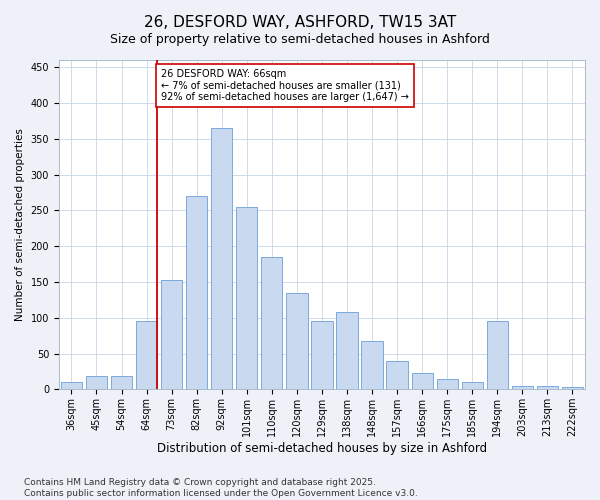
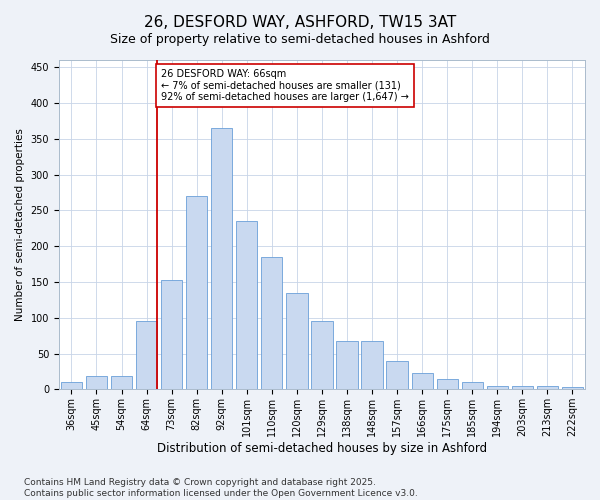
101sqm: 254 -> 235
138sqm: 108 -> 67
194sqm: 96 -> 5
